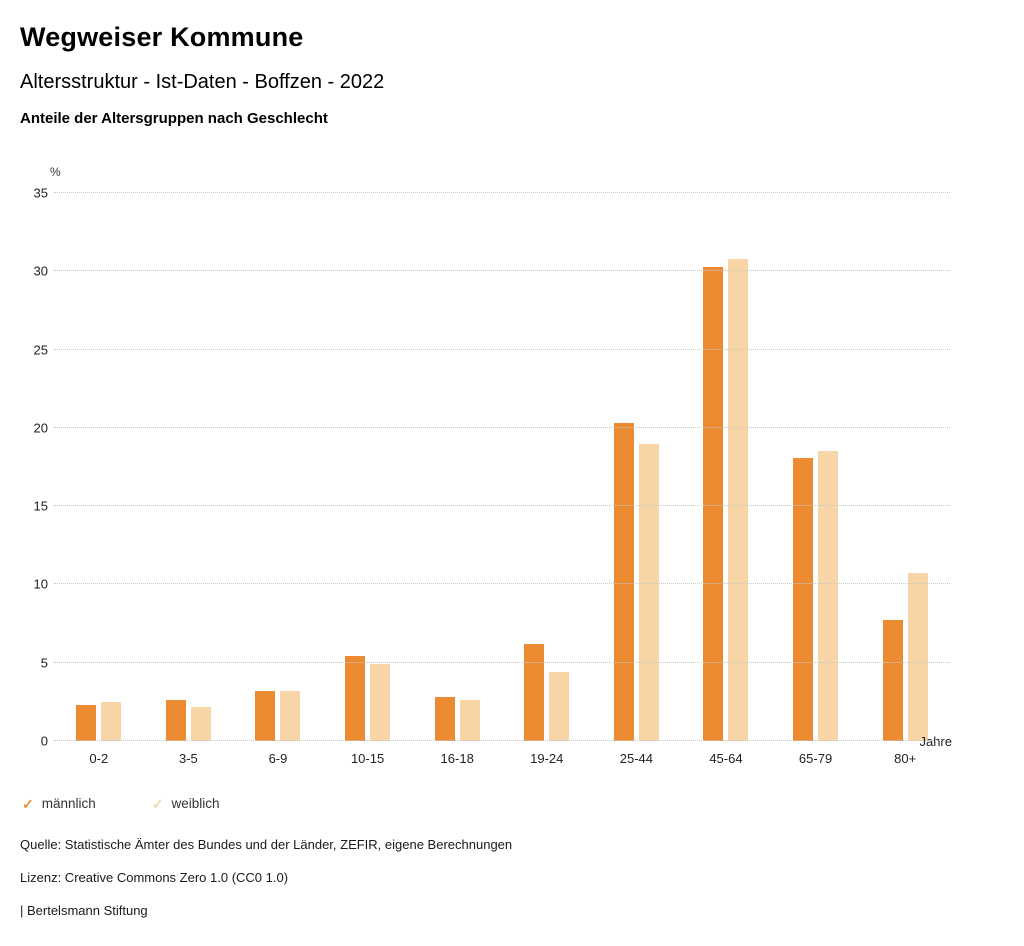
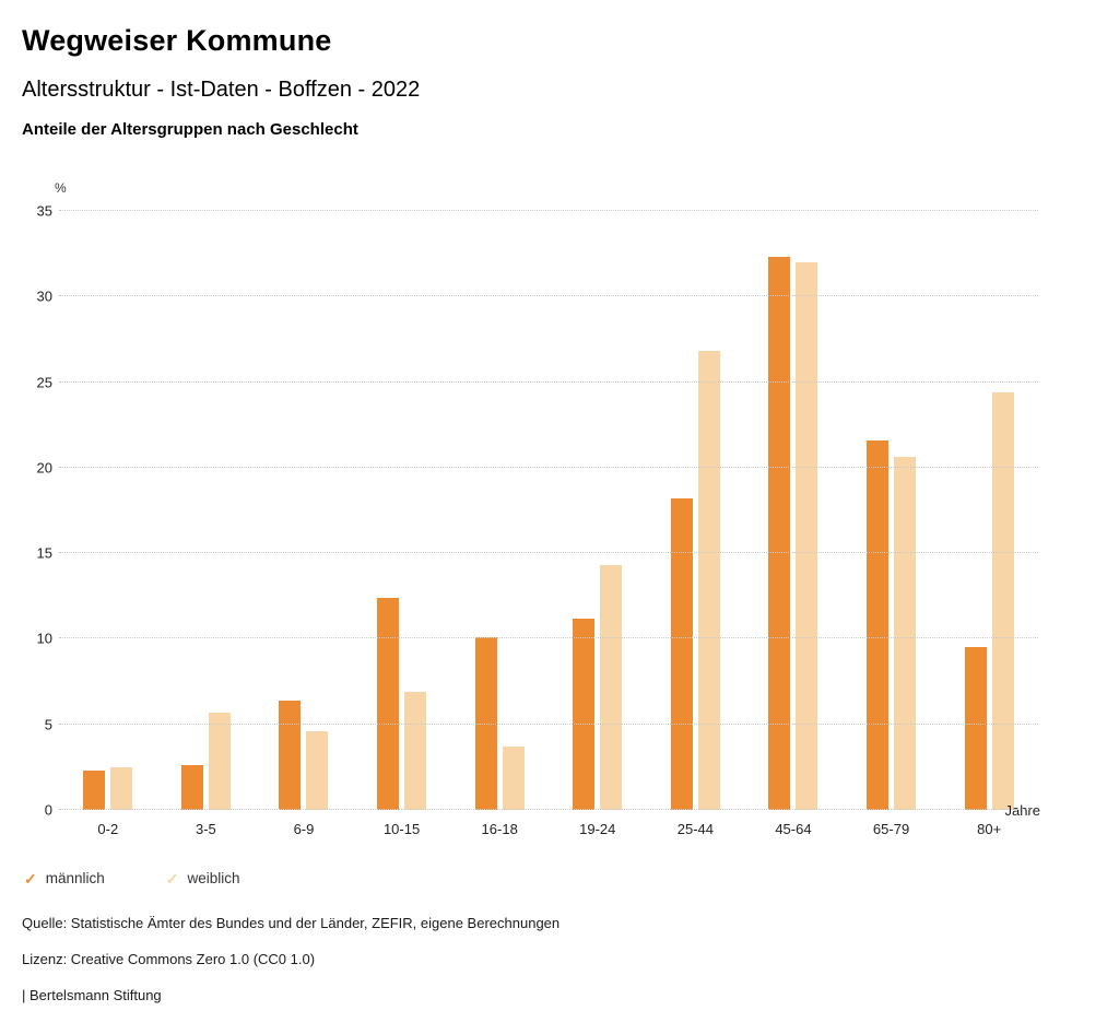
weiblich/3-5: 2.2 -> 5.7
männlich/6-9: 3.2 -> 6.4
weiblich/6-9: 3.2 -> 4.6
männlich/10-15: 5.4 -> 12.4
weiblich/10-15: 4.9 -> 6.9
männlich/16-18: 2.8 -> 10.1
weiblich/16-18: 2.6 -> 3.7
männlich/19-24: 6.2 -> 11.2
weiblich/19-24: 4.4 -> 14.3
männlich/25-44: 20.3 -> 18.2
weiblich/25-44: 19.0 -> 26.8
männlich/45-64: 30.3 -> 32.3
weiblich/45-64: 30.8 -> 32.0
männlich/65-79: 18.1 -> 21.6
weiblich/65-79: 18.5 -> 20.6
männlich/80+: 7.7 -> 9.5
weiblich/80+: 10.7 -> 24.4
